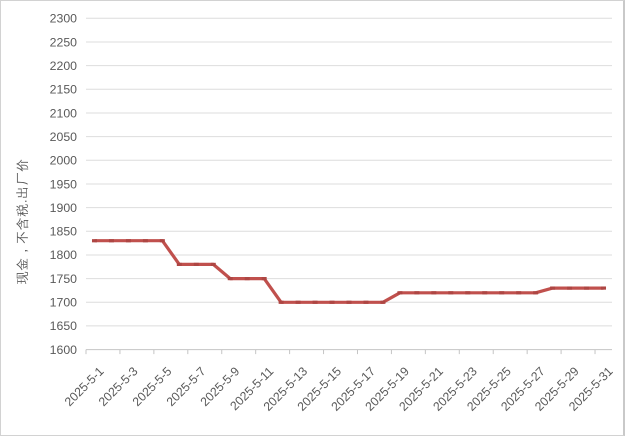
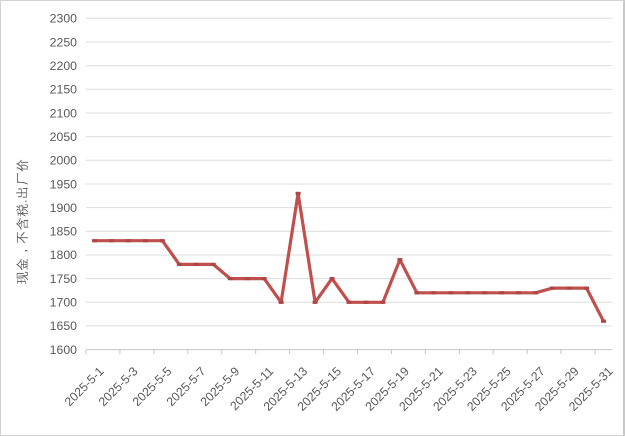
2025-5-13: 1700 -> 1930
2025-5-15: 1700 -> 1750
2025-5-19: 1720 -> 1790
2025-5-31: 1730 -> 1660
